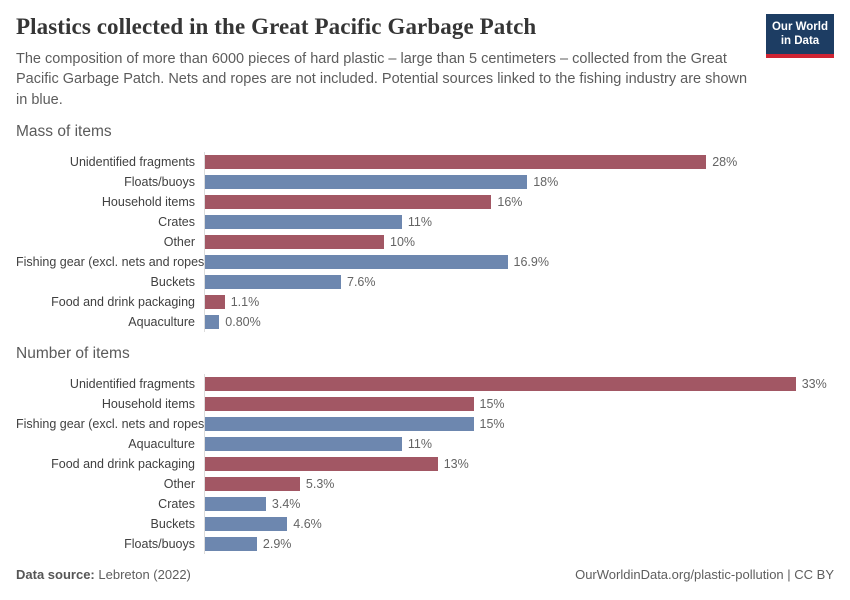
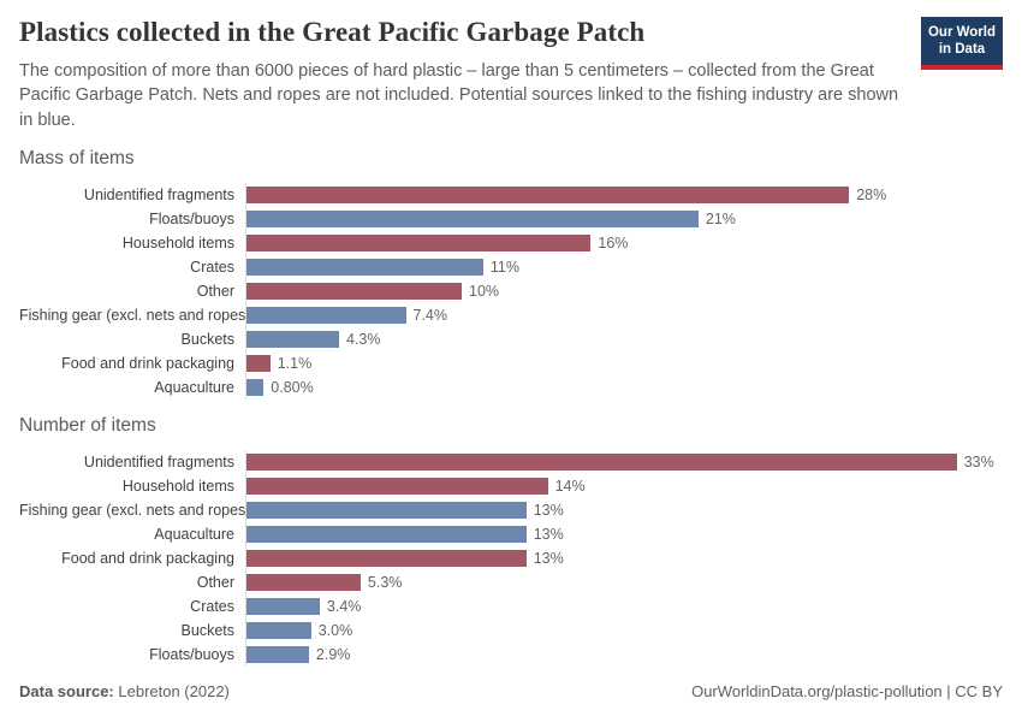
Mass of items/Floats/buoys: 18% -> 21%
Mass of items/Fishing gear (excl. nets and ropes): 16.9% -> 7.4%
Mass of items/Buckets: 7.6% -> 4.3%
Number of items/Household items: 15% -> 14%
Number of items/Fishing gear (excl. nets and ropes): 15% -> 13%
Number of items/Aquaculture: 11% -> 13%
Number of items/Buckets: 4.6% -> 3.0%
